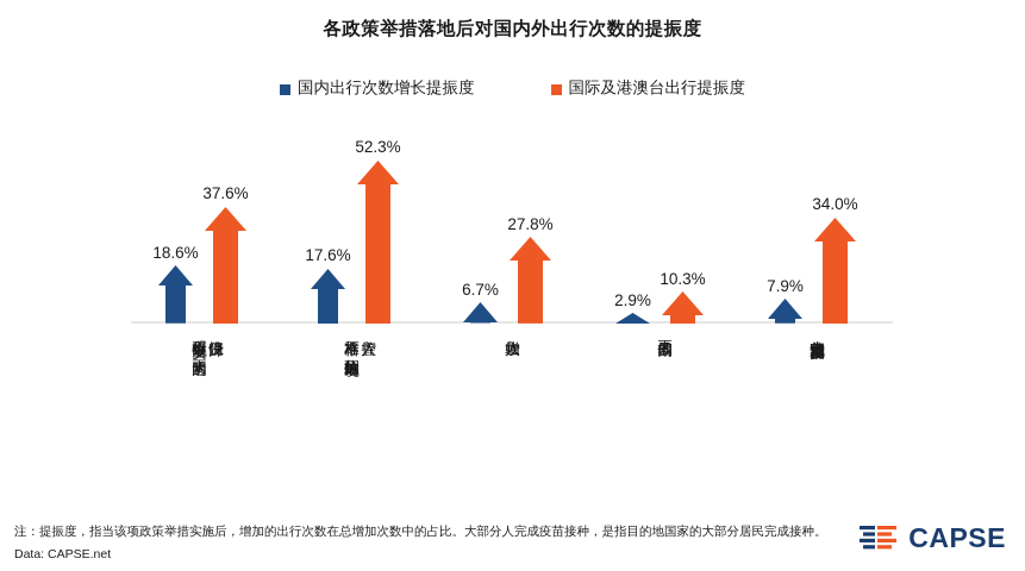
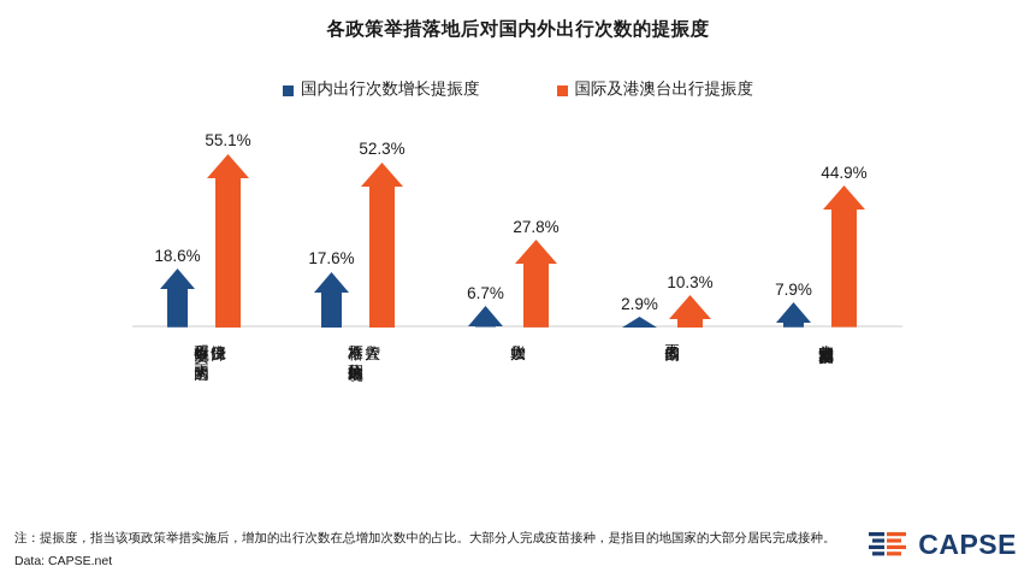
国际及港澳台出行提振度/疫情保障 出行流程中更安全 更透明的: 37.6% -> 55.1%
国际及港澳台出行提振度/大部分人完成新冠疫苗接种: 34.0% -> 44.9%
